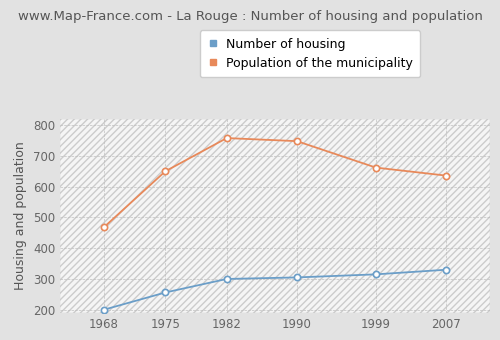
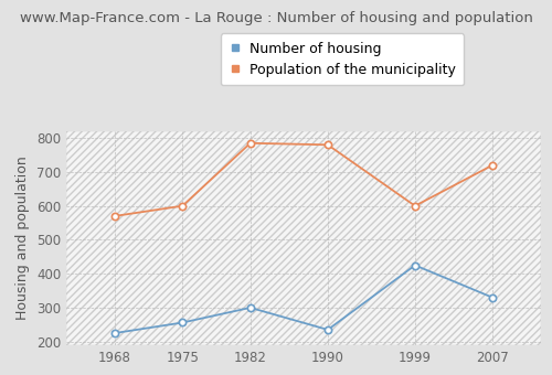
Number of housing/1968: 200 -> 225
Population of the municipality/1968: 468 -> 570
Population of the municipality/1975: 650 -> 600
Population of the municipality/1982: 758 -> 785
Number of housing/1990: 305 -> 235
Population of the municipality/1990: 748 -> 780
Number of housing/1999: 315 -> 425
Population of the municipality/1999: 662 -> 600
Population of the municipality/2007: 636 -> 720
